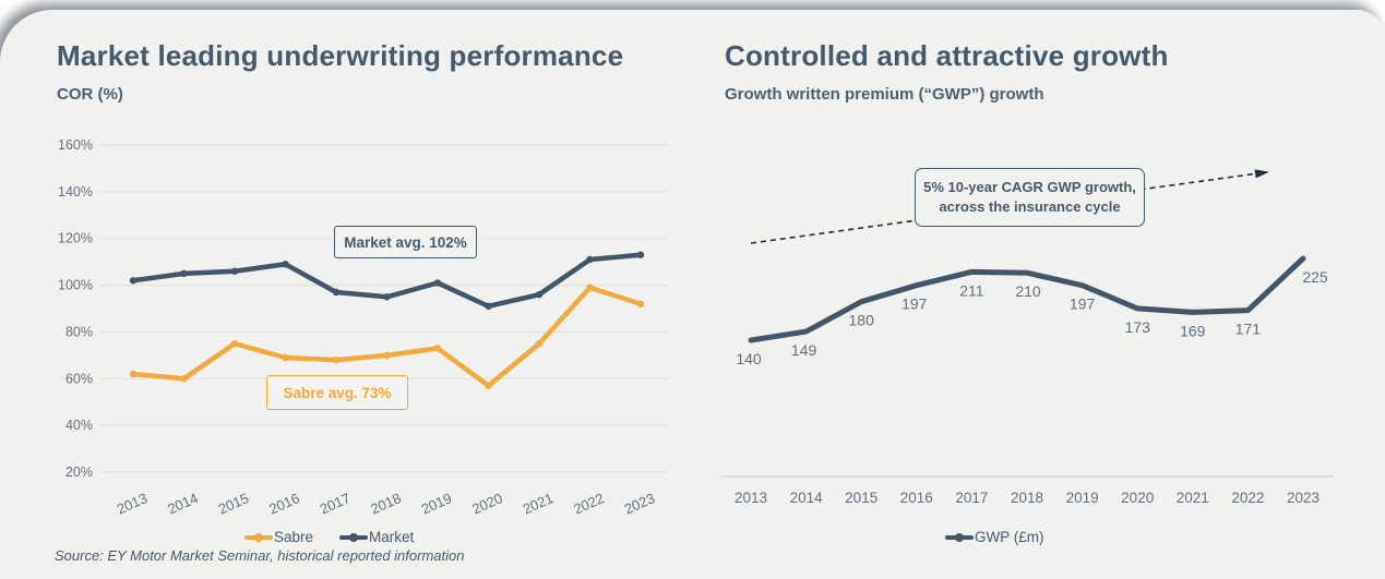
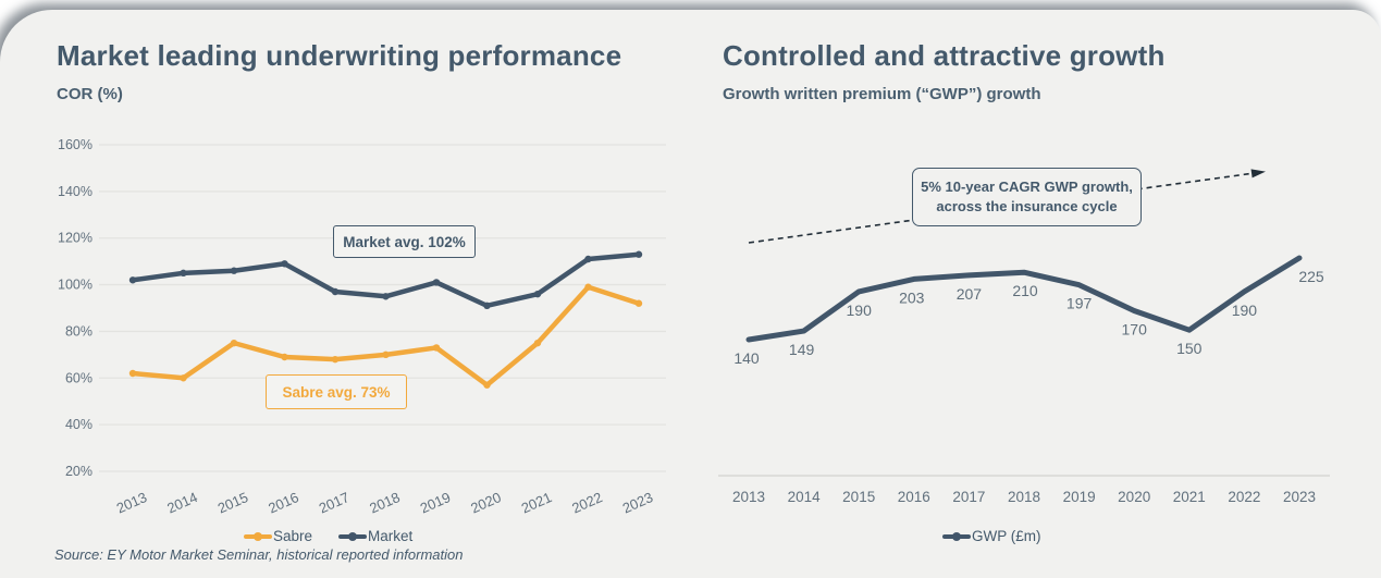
Controlled and attractive growth/2015: 180 -> 190
Controlled and attractive growth/2016: 197 -> 203
Controlled and attractive growth/2017: 211 -> 207
Controlled and attractive growth/2020: 173 -> 170
Controlled and attractive growth/2021: 169 -> 150
Controlled and attractive growth/2022: 171 -> 190
